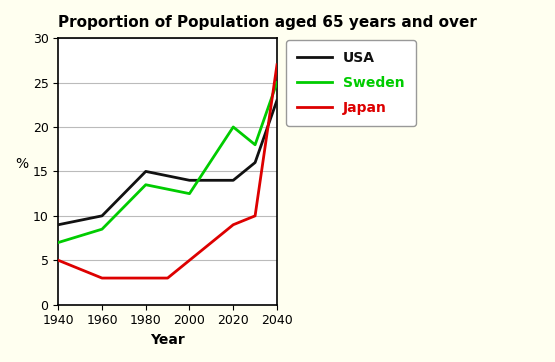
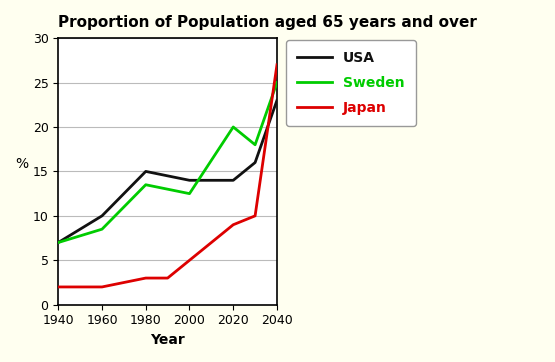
USA/1940: 9.0 -> 7.0
Japan/1940: 5 -> 2
Japan/1960: 3 -> 2
